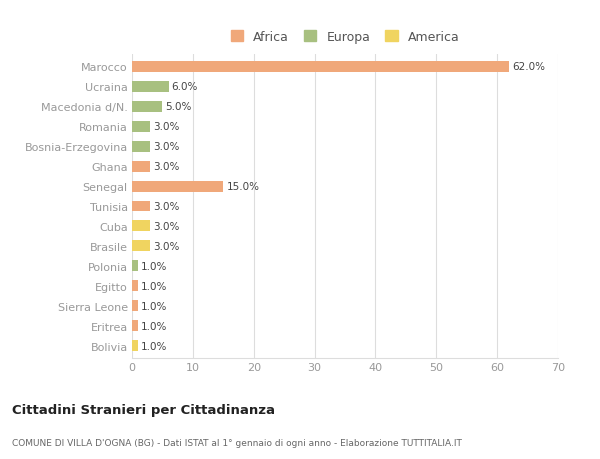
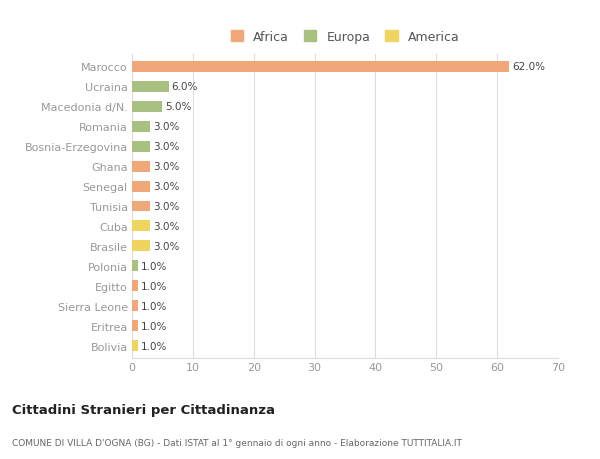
Senegal: 15.0% -> 3.0%
